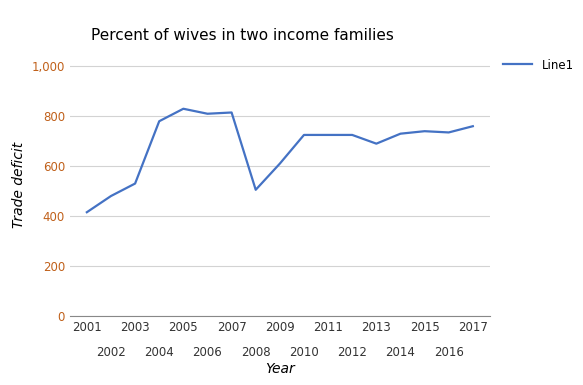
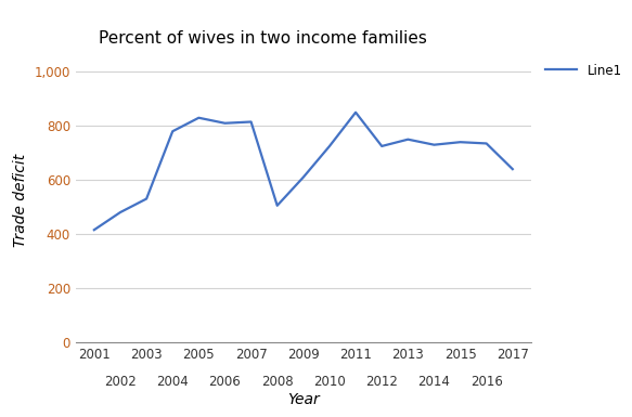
2011: 725 -> 850
2013: 690 -> 750
2017: 760 -> 640
